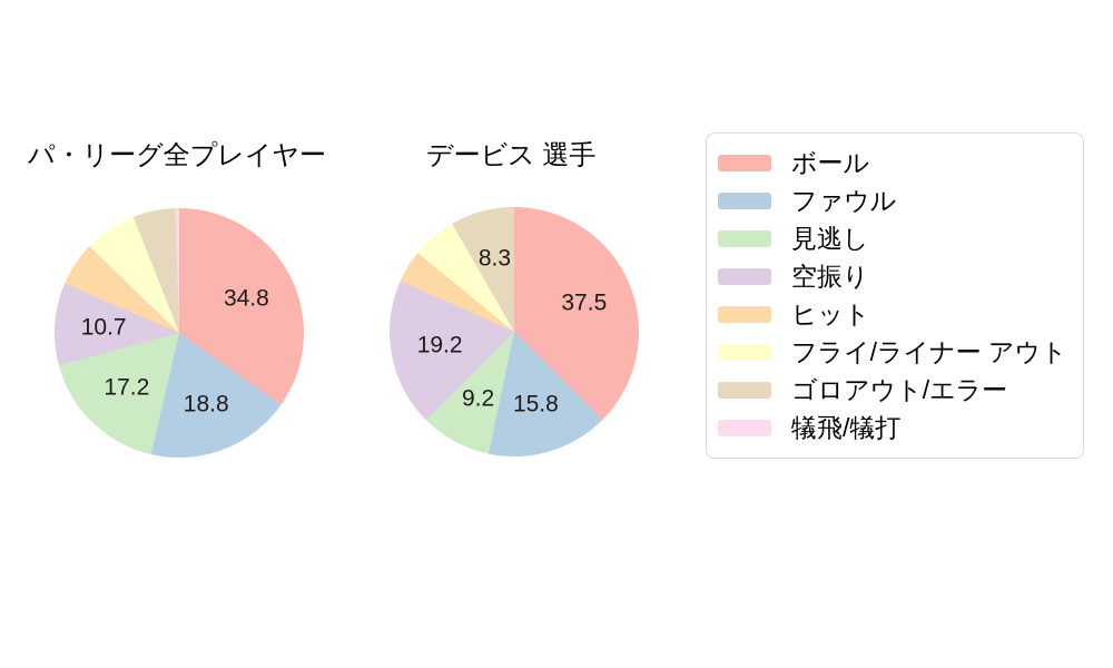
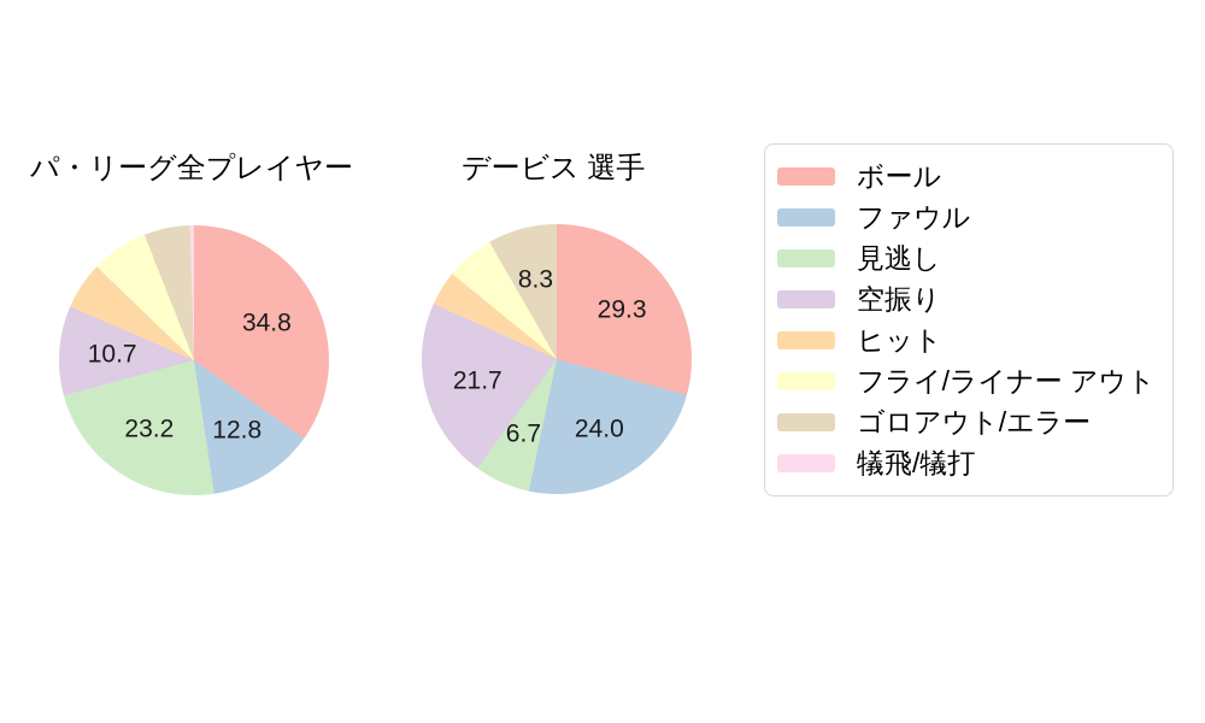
パ・リーグ全プレイヤー/ファウル: 18.8 -> 12.8
パ・リーグ全プレイヤー/見逃し: 17.2 -> 23.2
デービス 選手/ボール: 37.5 -> 29.3
デービス 選手/ファウル: 15.8 -> 24.0
デービス 選手/見逃し: 9.2 -> 6.7
デービス 選手/空振り: 19.2 -> 21.7
